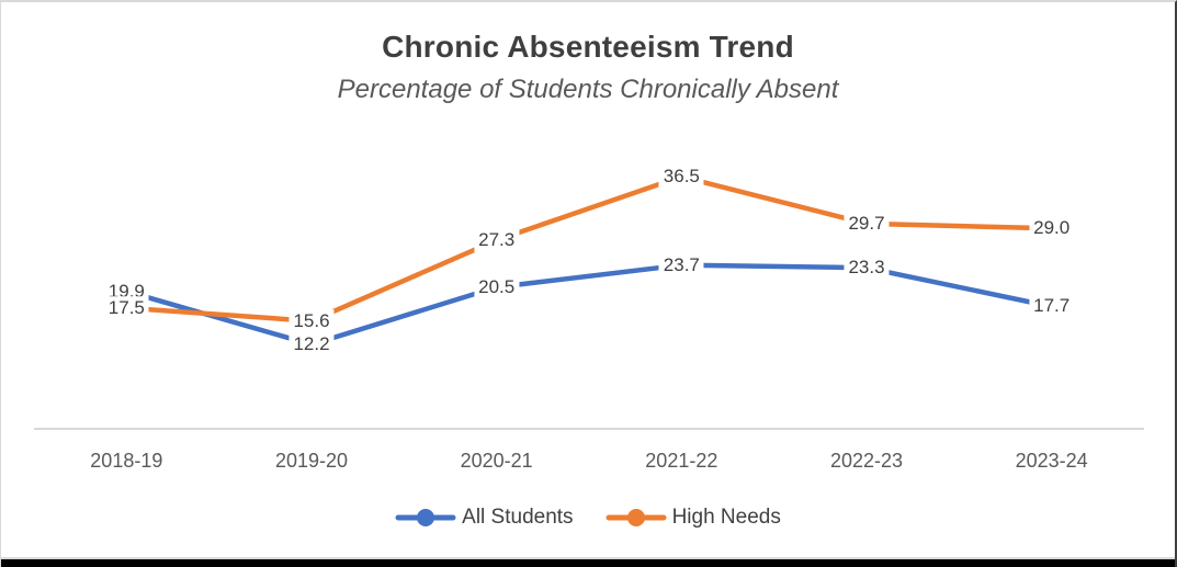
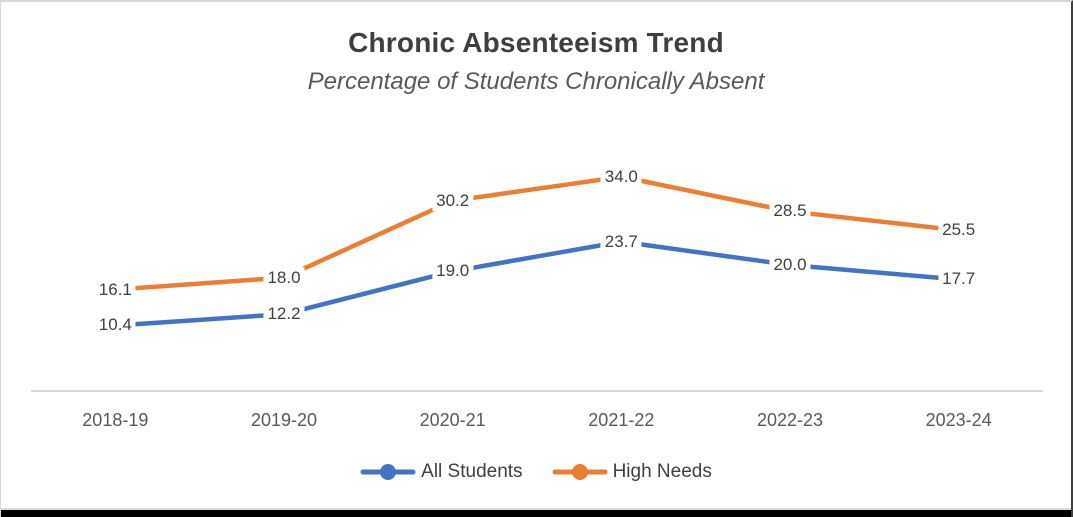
All Students/2018-19: 19.9 -> 10.4
High Needs/2018-19: 17.5 -> 16.1
High Needs/2019-20: 15.6 -> 18.0
All Students/2020-21: 20.5 -> 19.0
High Needs/2020-21: 27.3 -> 30.2
High Needs/2021-22: 36.5 -> 34.0
All Students/2022-23: 23.3 -> 20.0
High Needs/2022-23: 29.7 -> 28.5
High Needs/2023-24: 29.0 -> 25.5
